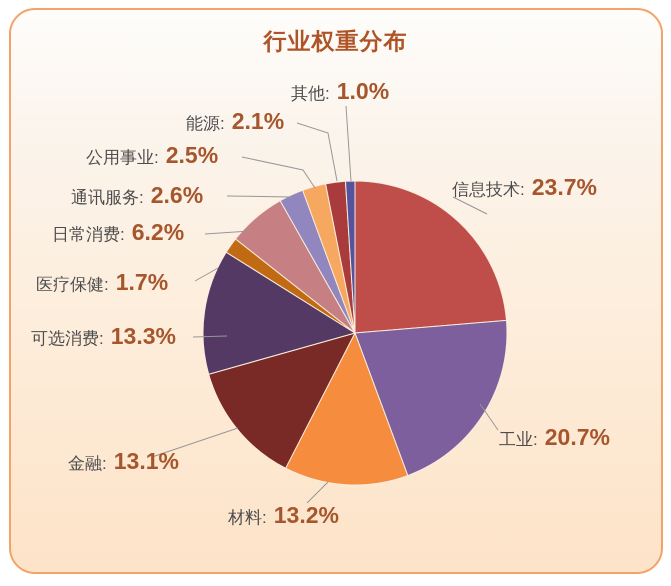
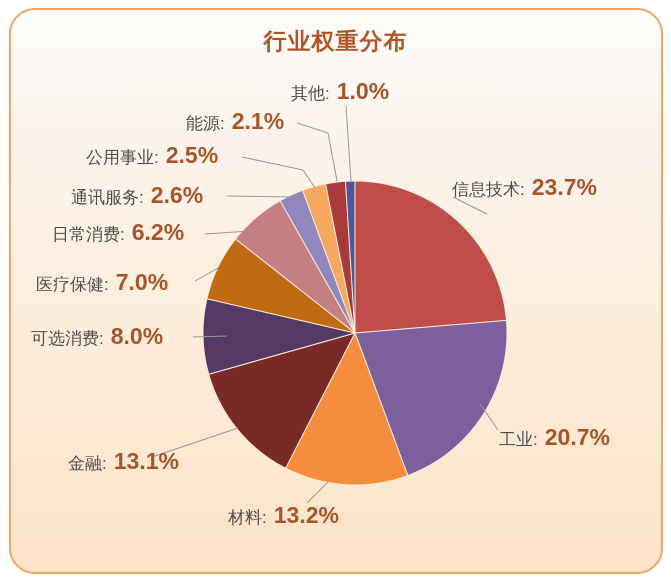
可选消费: 13.3% -> 8.0%
医疗保健: 1.7% -> 7.0%
